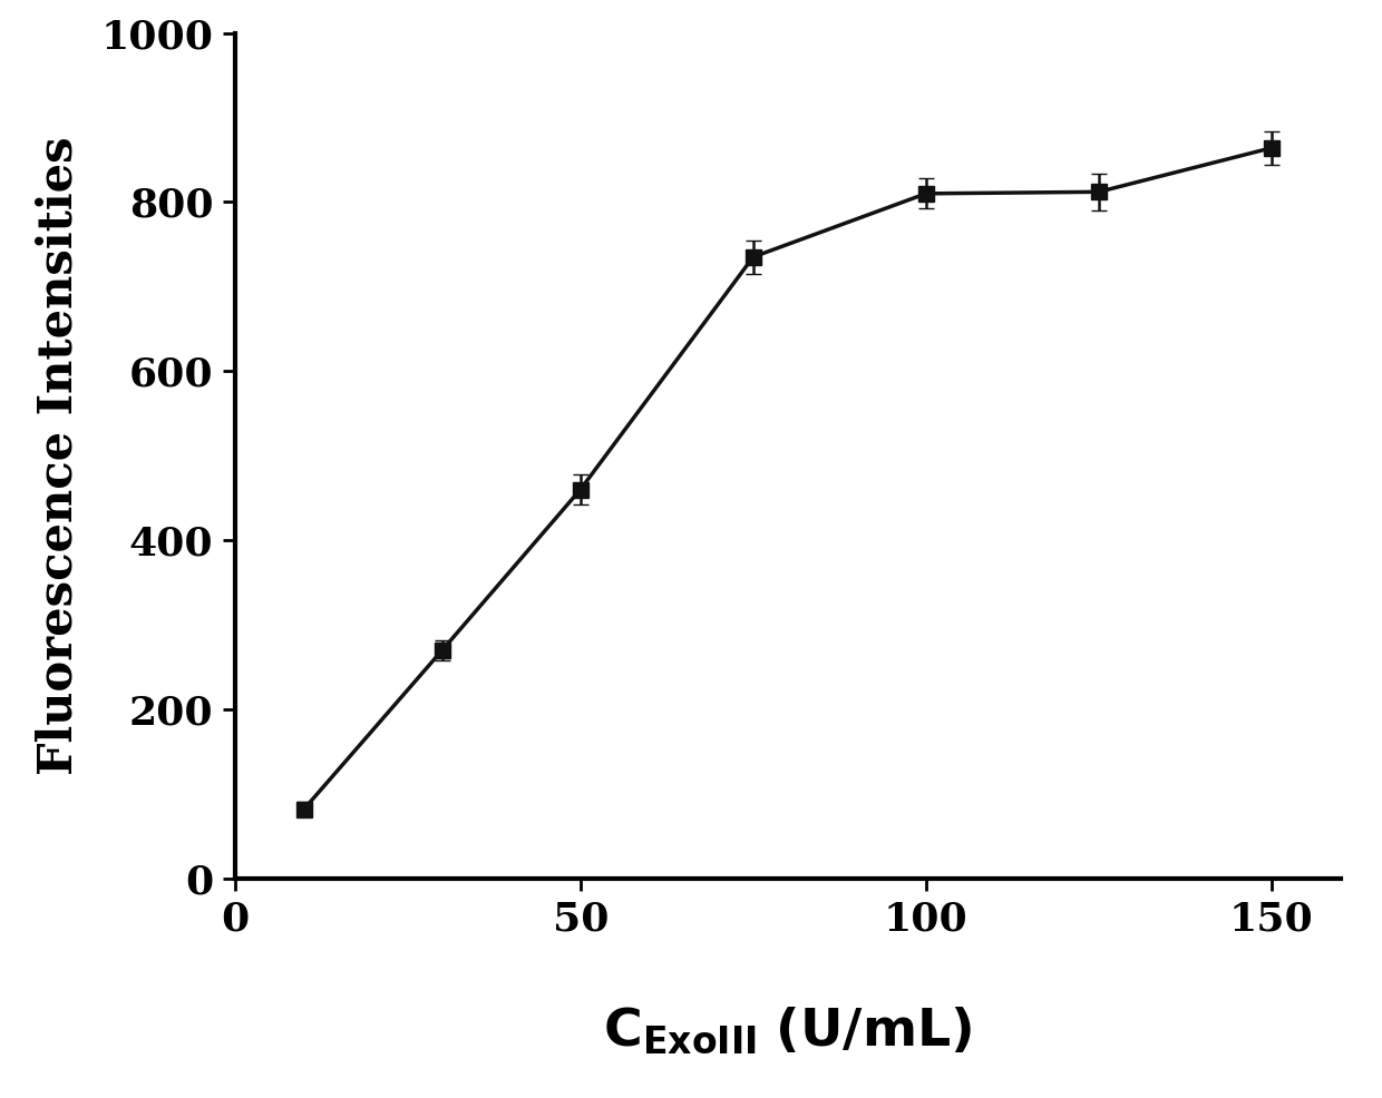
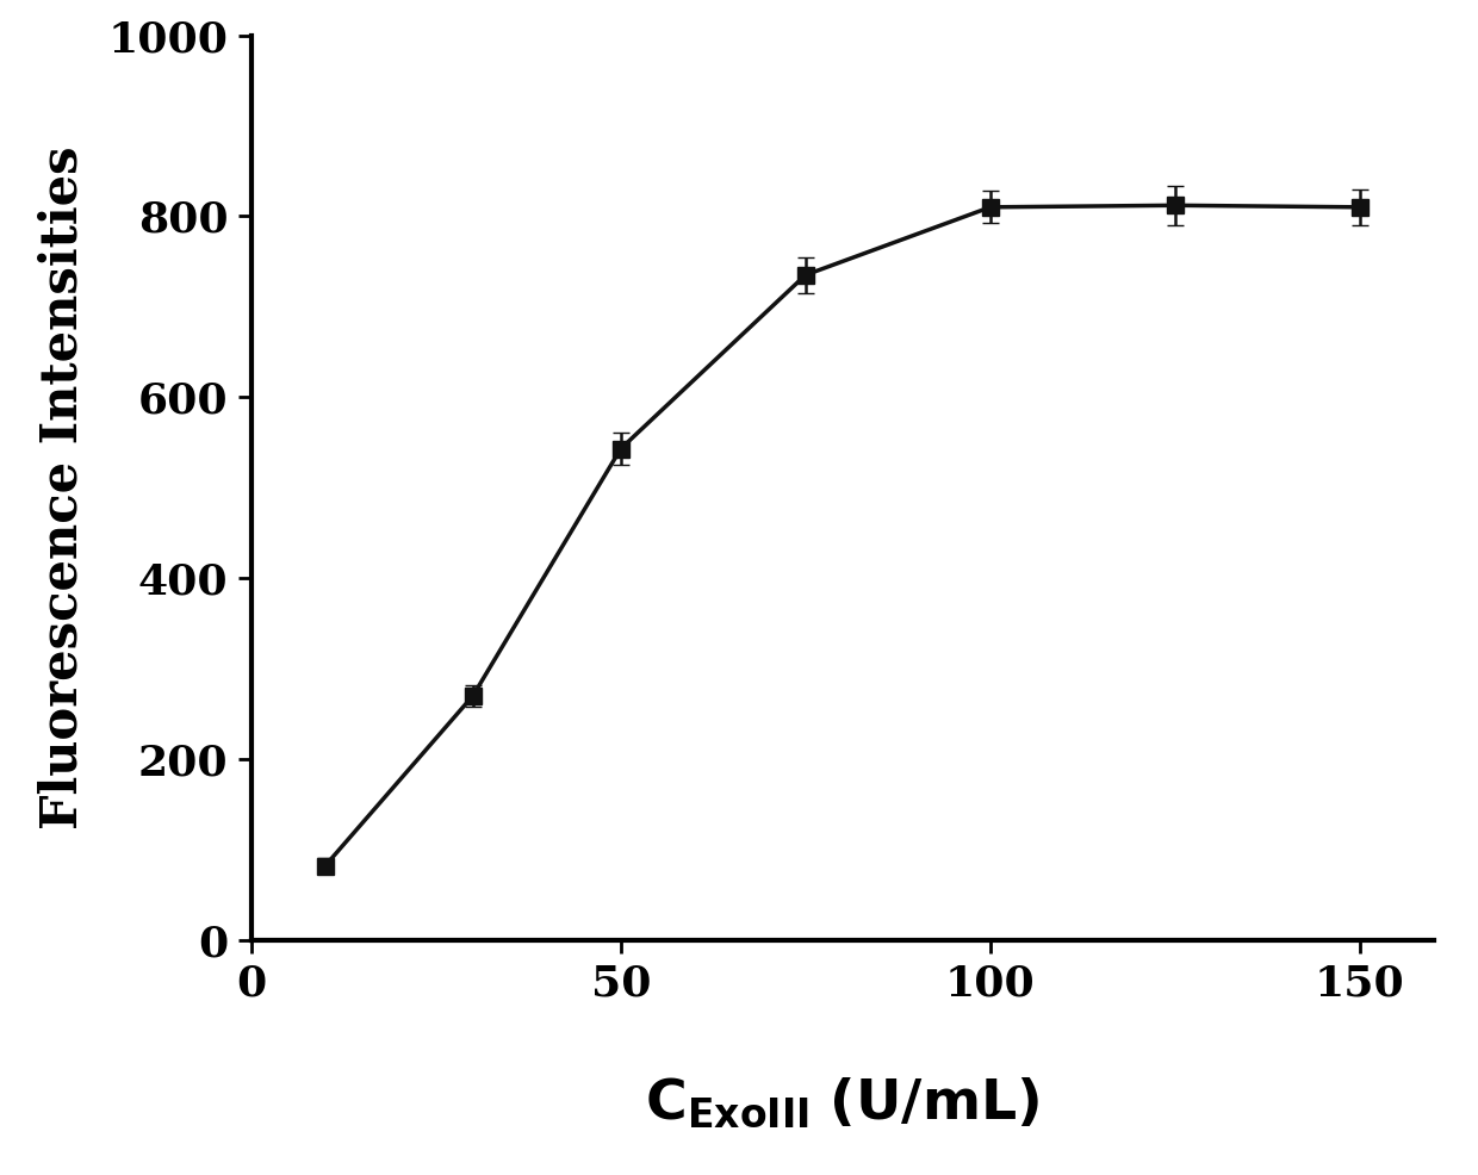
50: 460 -> 543
150: 864 -> 810
